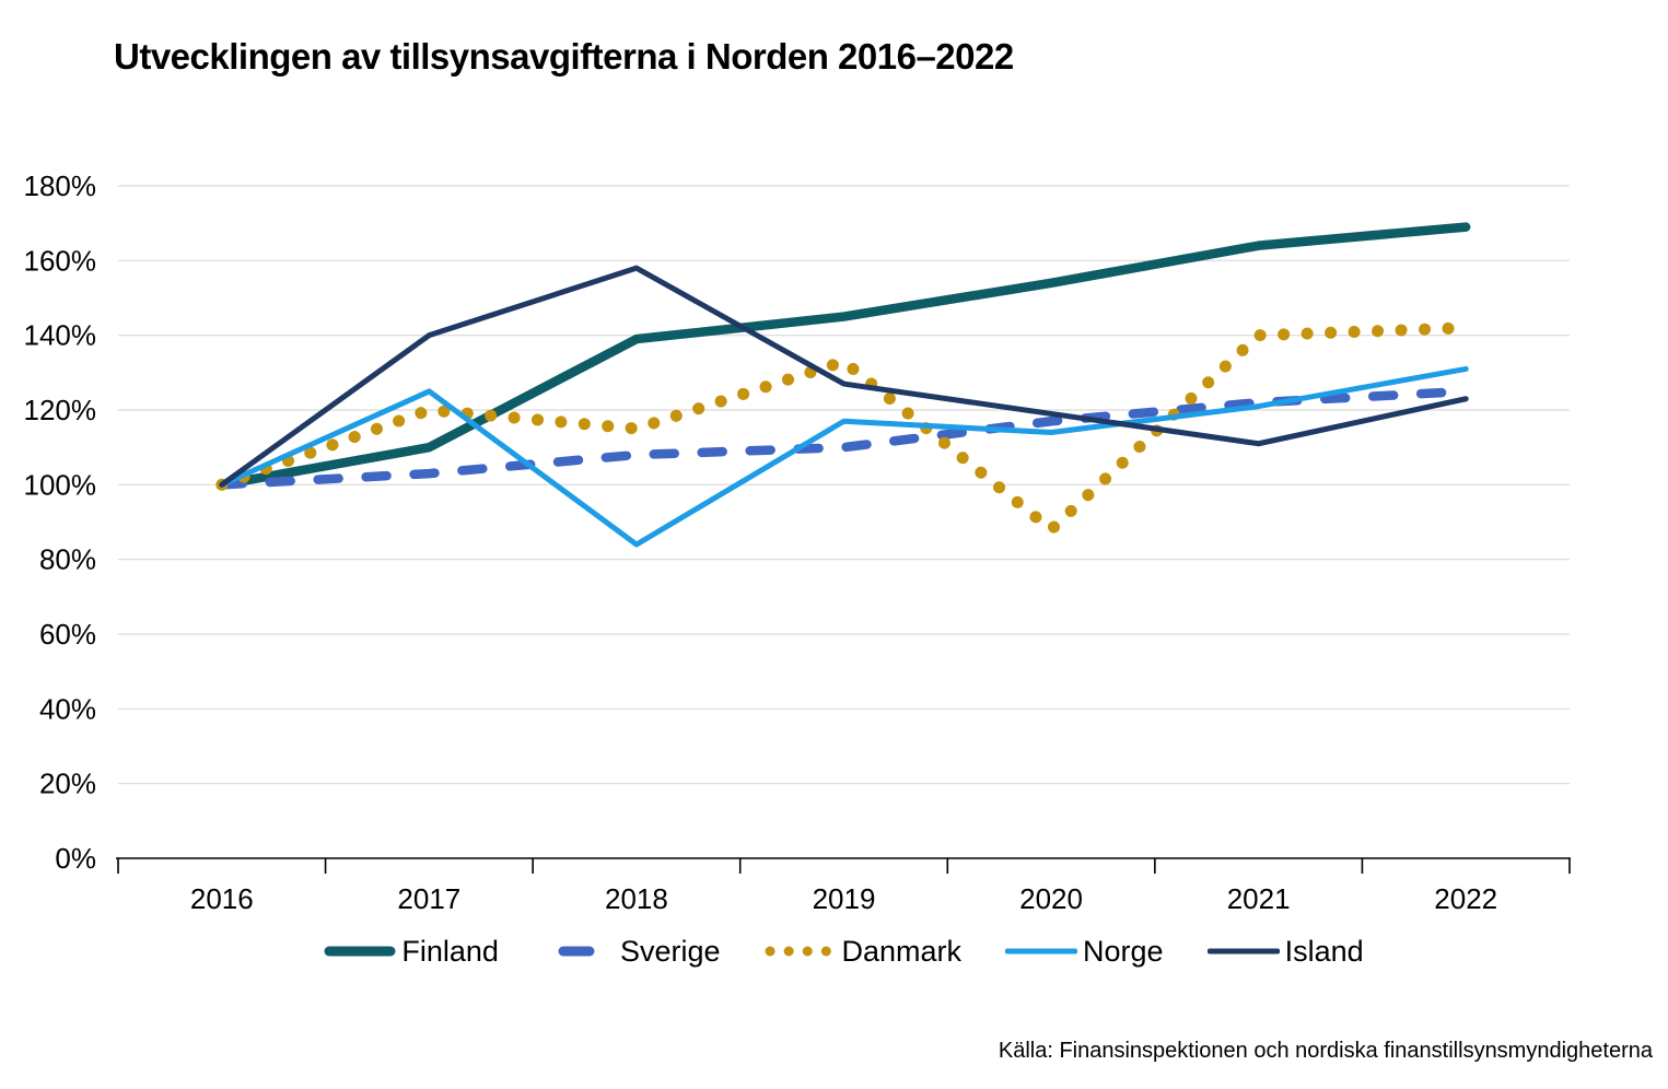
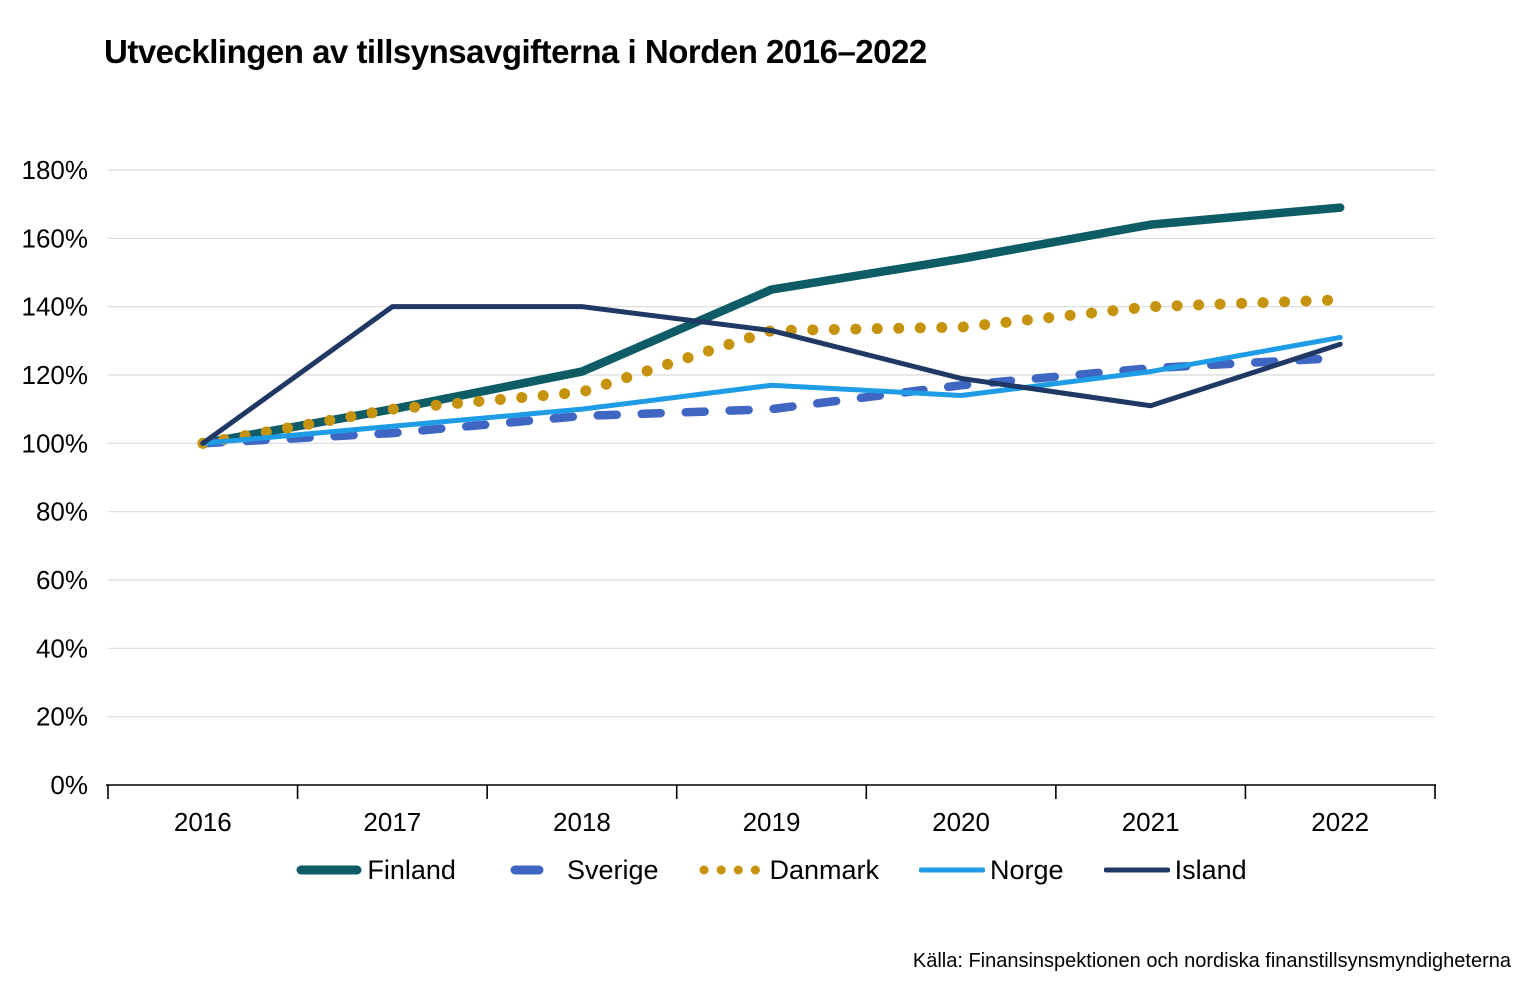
Danmark/2017: 120% -> 110%
Norge/2017: 125% -> 105%
Finland/2018: 139% -> 121%
Norge/2018: 84% -> 110%
Island/2018: 158% -> 140%
Island/2019: 127% -> 133%
Danmark/2020: 88% -> 134%
Island/2022: 123% -> 129%
